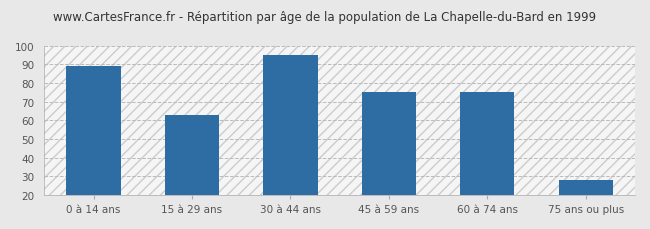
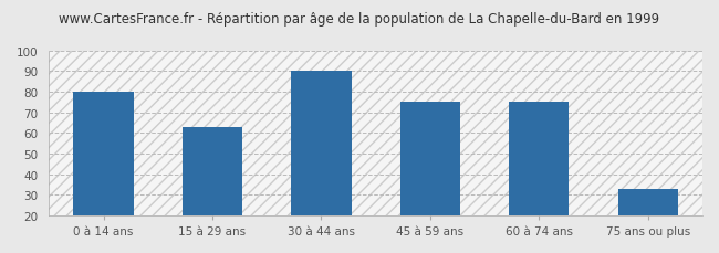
0 à 14 ans: 89 -> 80
30 à 44 ans: 95 -> 90
75 ans ou plus: 28 -> 33
